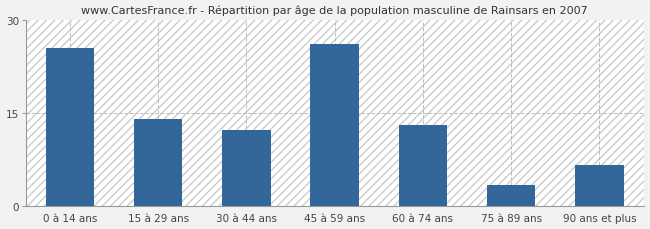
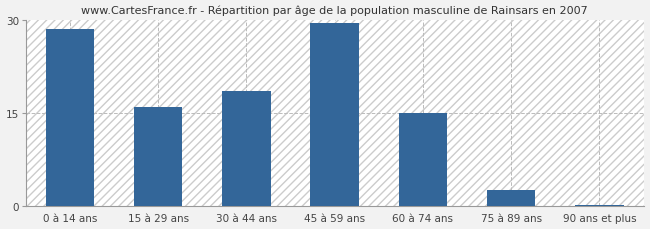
0 à 14 ans: 25.4 -> 28.5
15 à 29 ans: 14.0 -> 16.0
30 à 44 ans: 12.2 -> 18.5
45 à 59 ans: 26.2 -> 29.5
60 à 74 ans: 13.0 -> 15.0
75 à 89 ans: 3.4 -> 2.5
90 ans et plus: 6.6 -> 0.1
